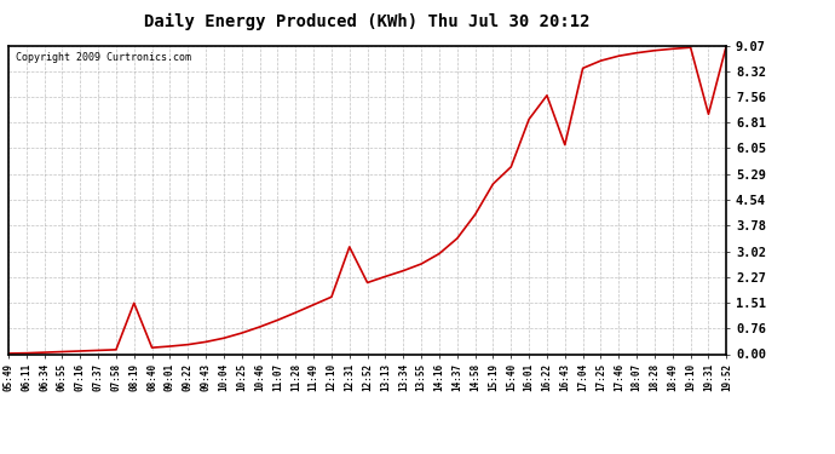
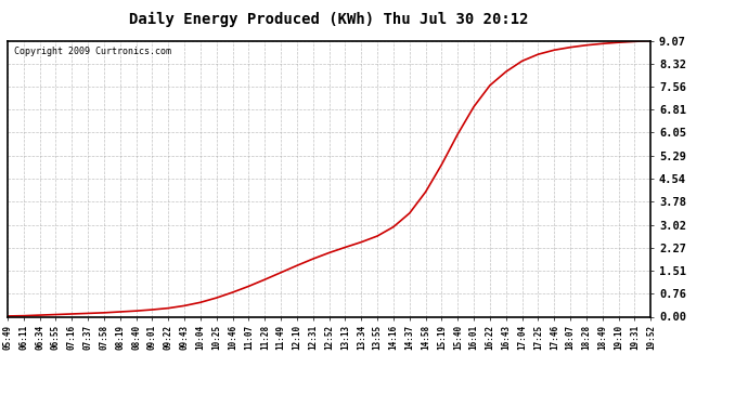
08:19: 1.50 -> 0.16
12:31: 3.15 -> 1.90
15:40: 5.50 -> 6.00
16:43: 6.15 -> 8.05
19:31: 7.05 -> 9.04
